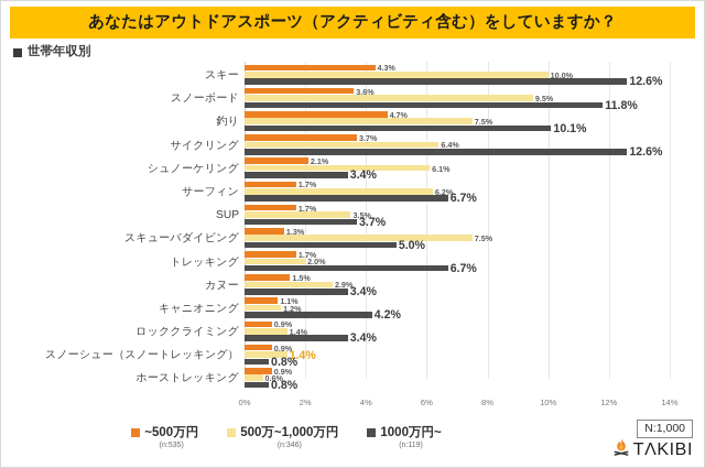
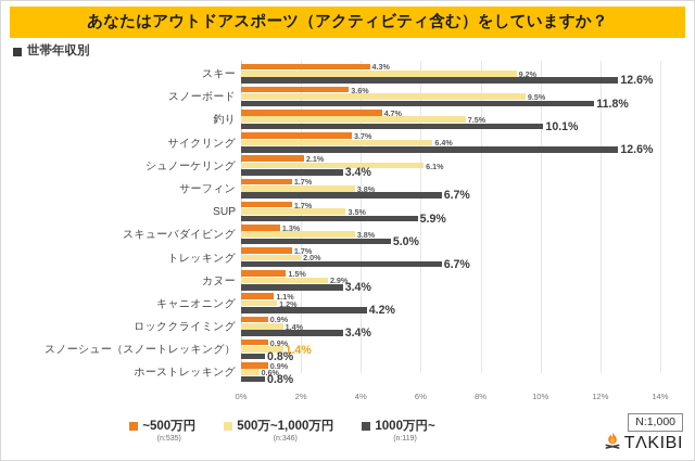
500万~1,000万円/スキー: 10.0% -> 9.2%
500万~1,000万円/サーフィン: 6.2% -> 3.8%
1000万円~/SUP: 3.7% -> 5.9%
500万~1,000万円/スキューバダイビング: 7.5% -> 3.8%
